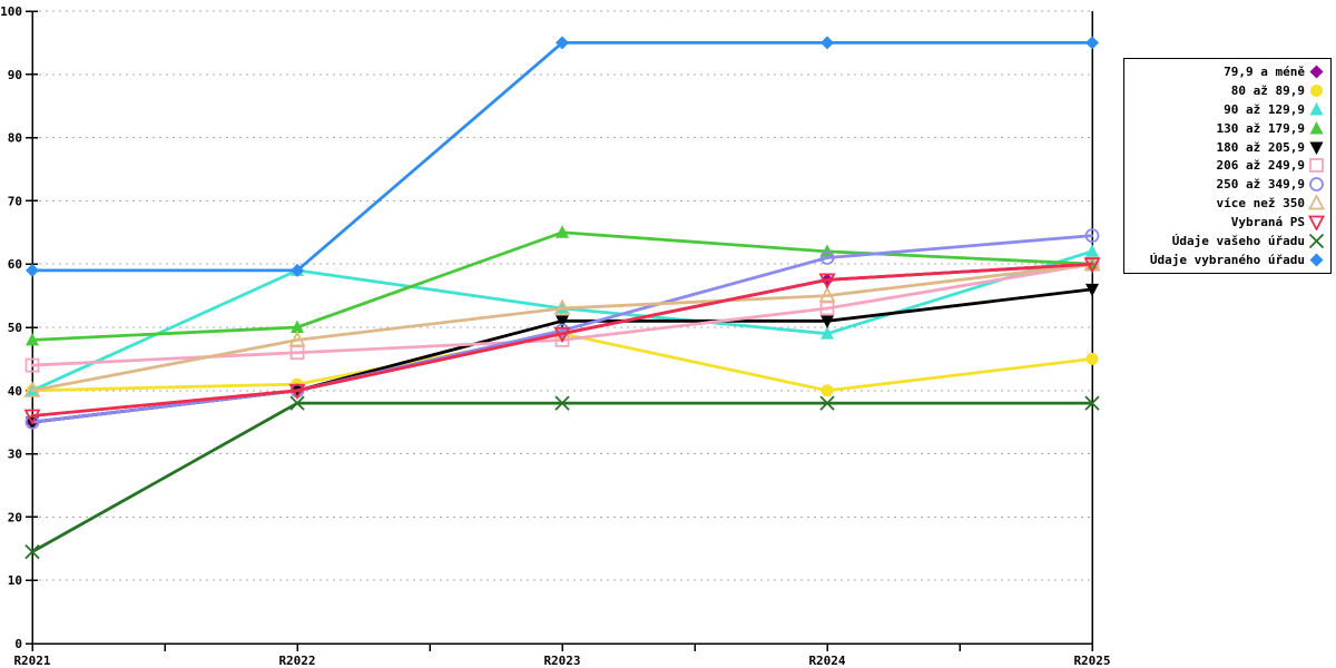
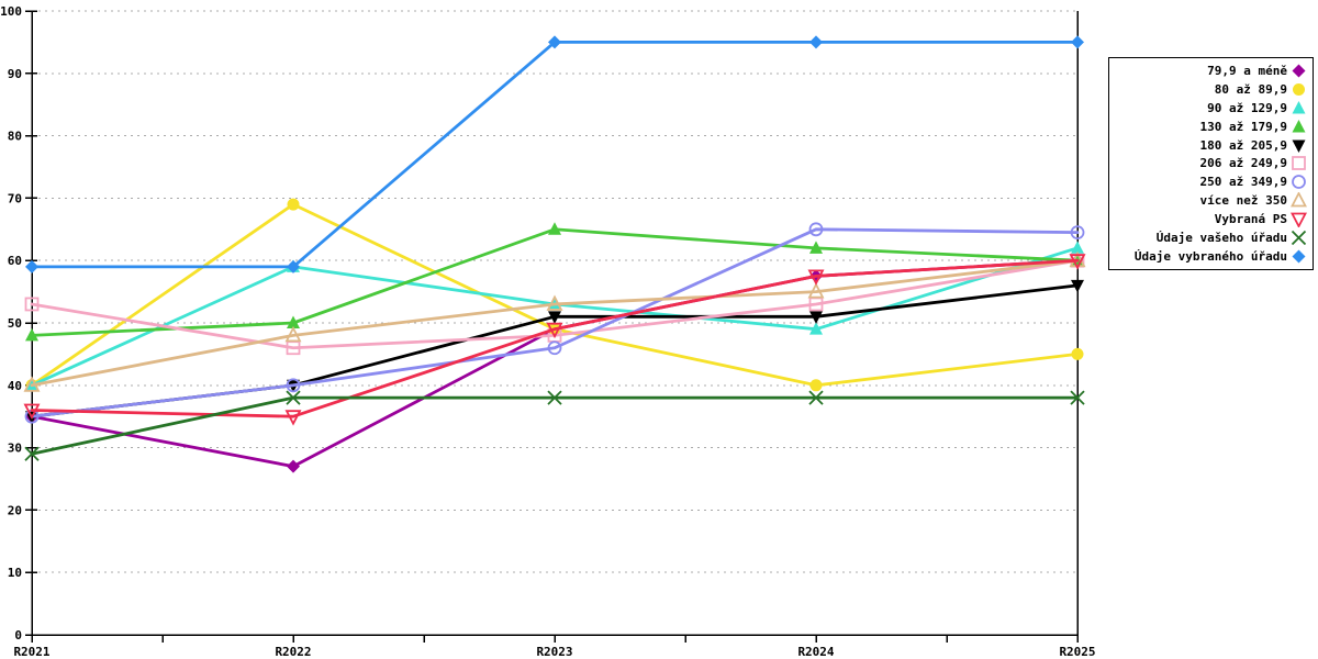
206 až 249,9/R2021: 44 -> 53
Údaje vašeho úřadu/R2021: 14 -> 29
79,9 a méně/R2022: 40 -> 27
80 až 89,9/R2022: 41 -> 69
Vybraná PS/R2022: 40 -> 35
250 až 349,9/R2023: 50 -> 46
250 až 349,9/R2024: 61 -> 65
